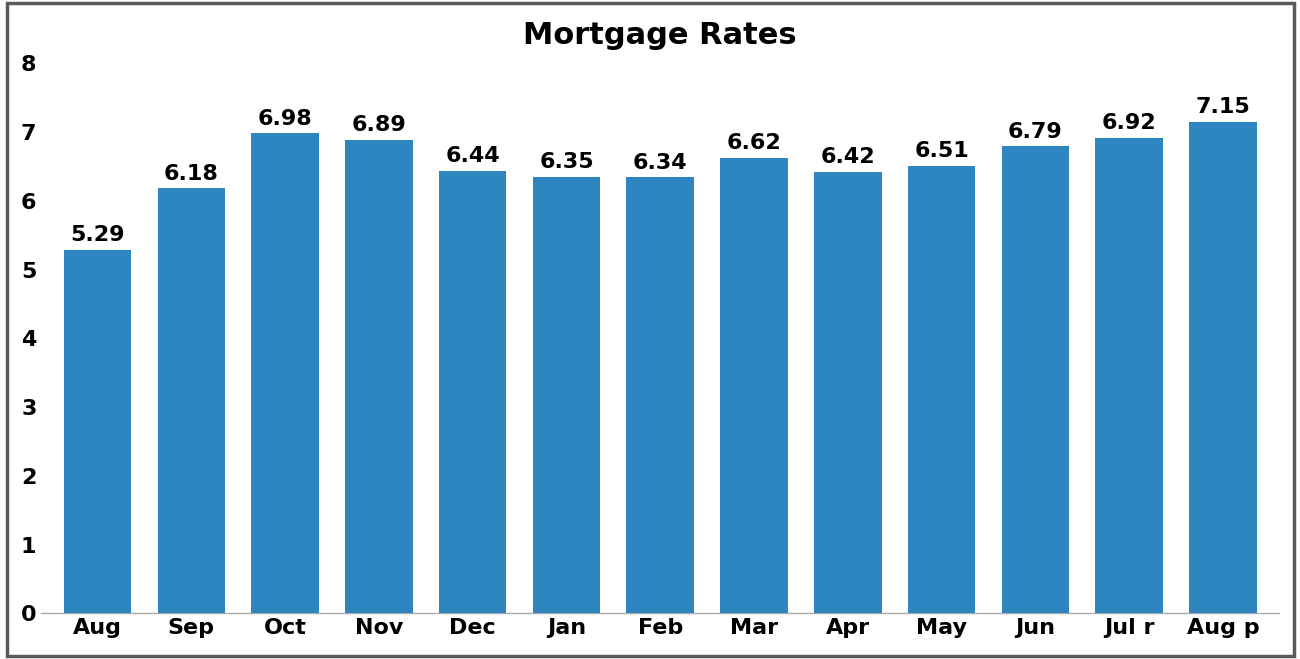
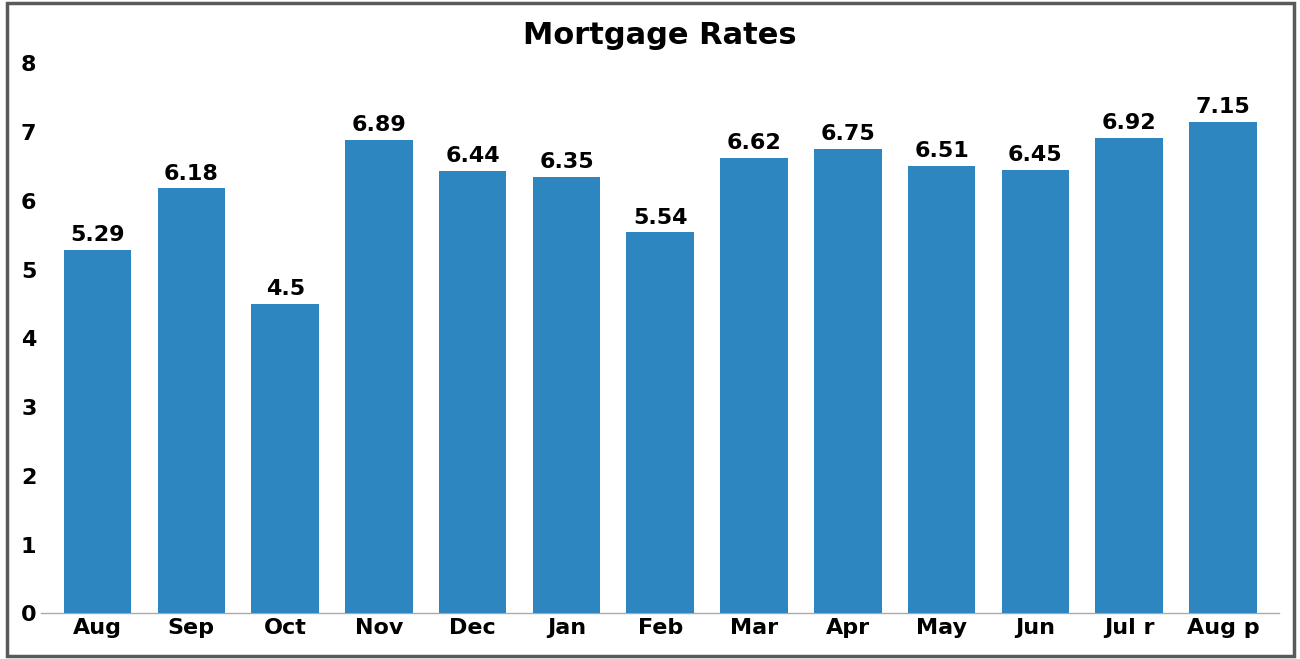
Oct: 6.98 -> 4.5
Feb: 6.34 -> 5.54
Apr: 6.42 -> 6.75
Jun: 6.79 -> 6.45
